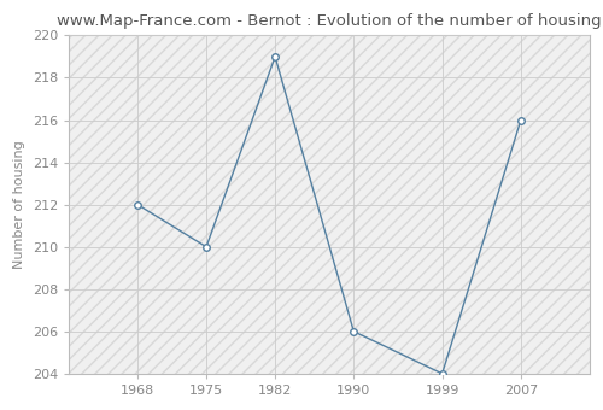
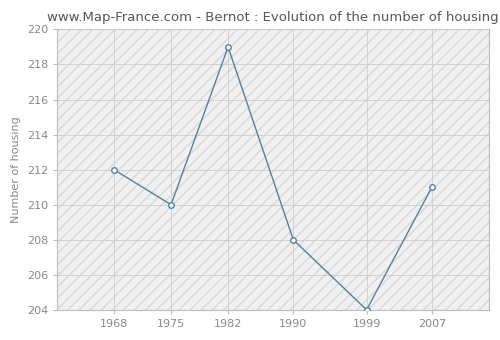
1990: 206 -> 208
2007: 216 -> 211
